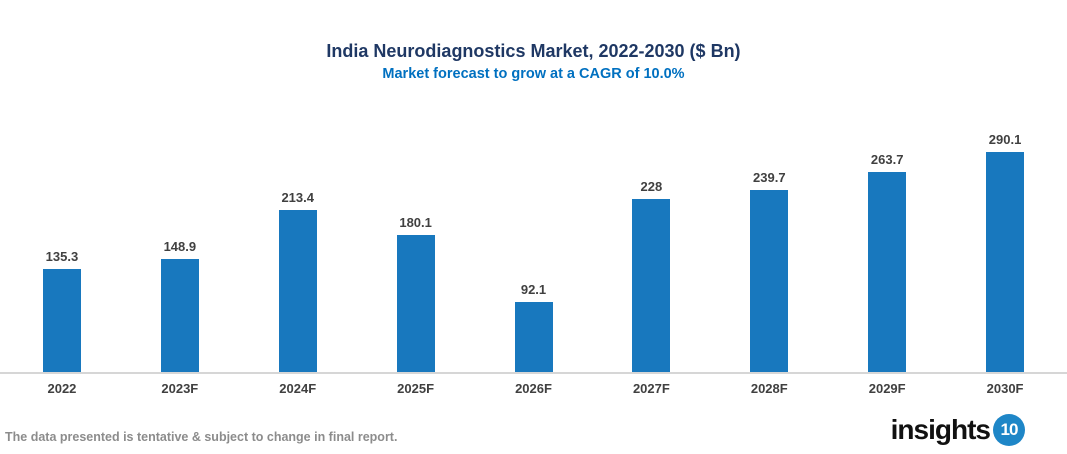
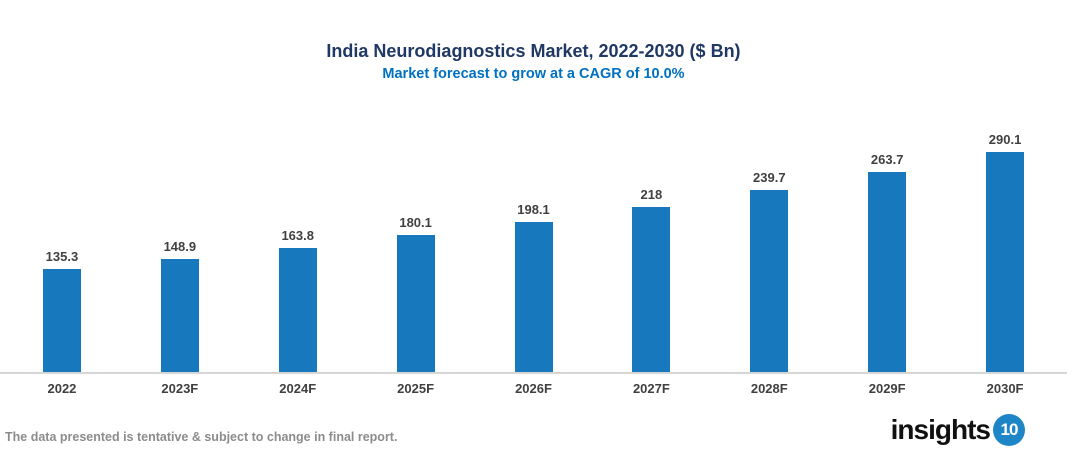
2024F: 213.4 -> 163.8
2026F: 92.1 -> 198.1
2027F: 228 -> 218
